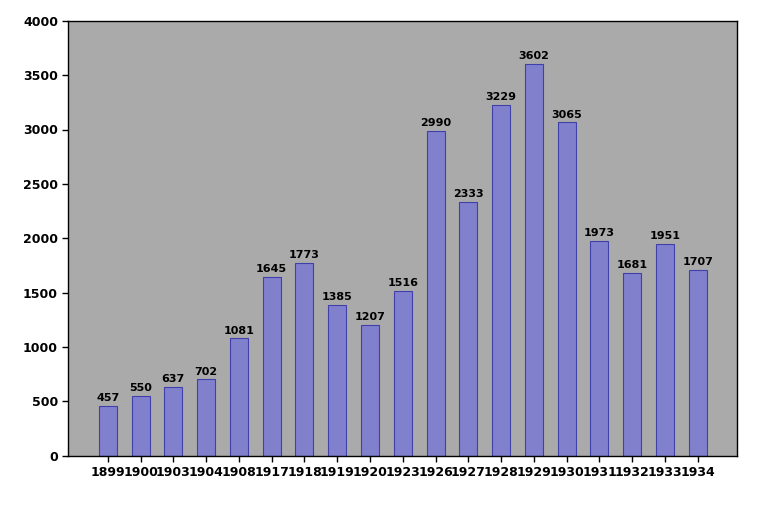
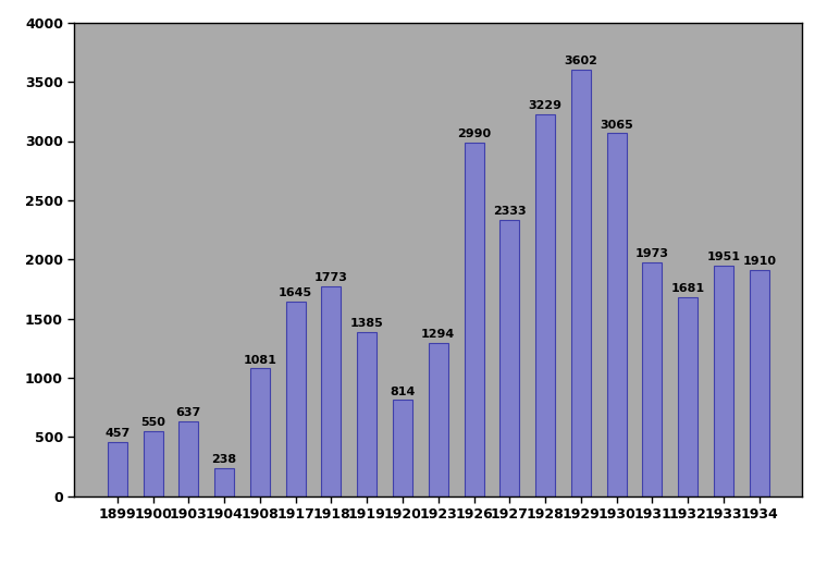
1904: 702 -> 238
1920: 1207 -> 814
1923: 1516 -> 1294
1934: 1707 -> 1910
